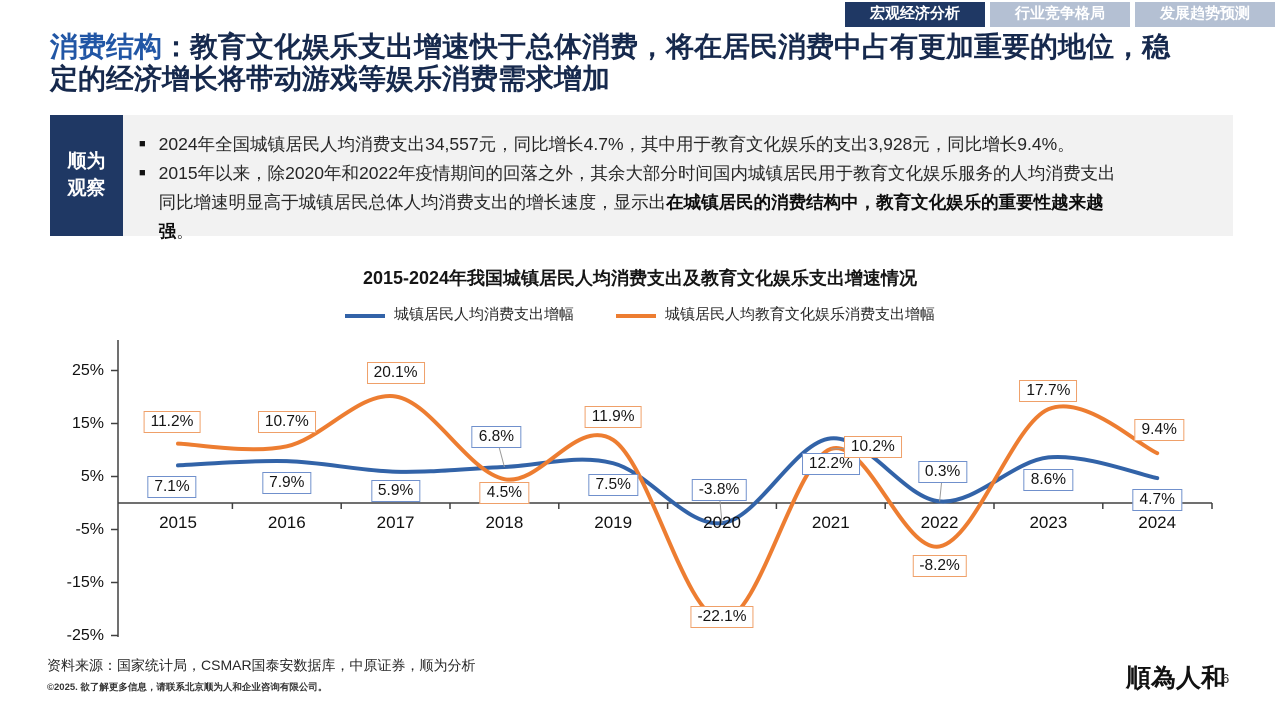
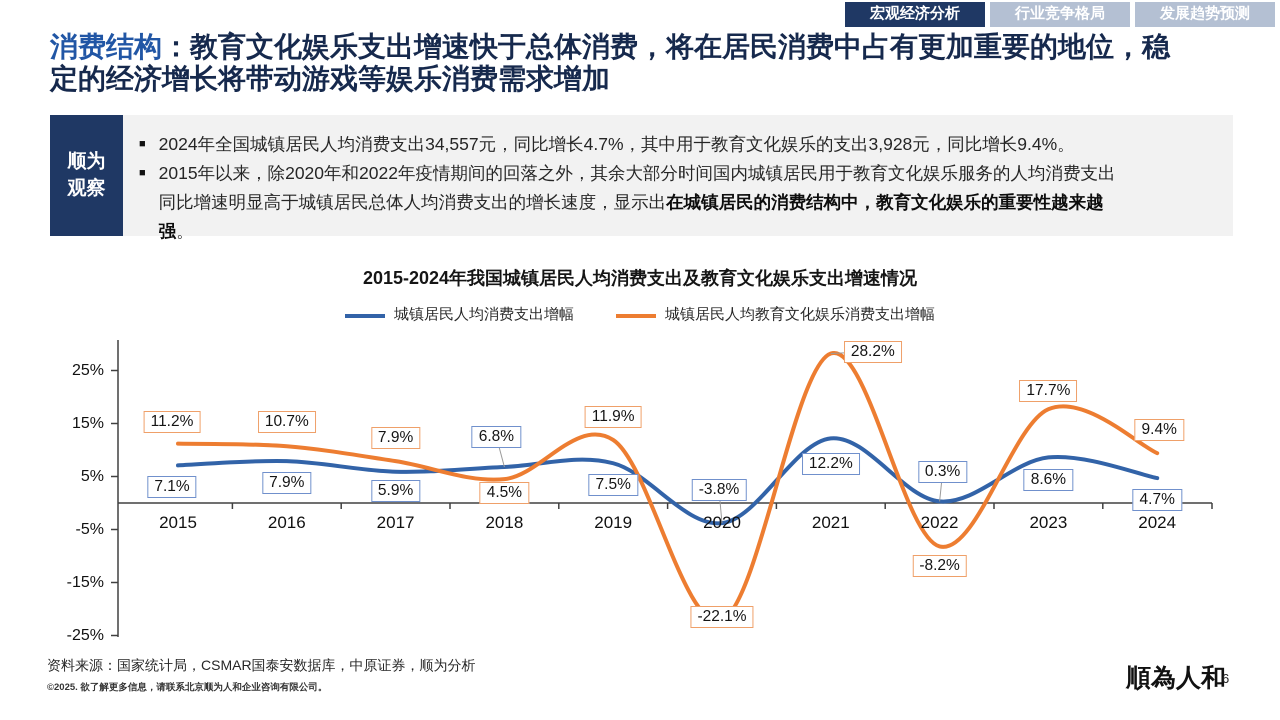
城镇居民人均教育文化娱乐消费支出增幅/2017: 20.1% -> 7.9%
城镇居民人均教育文化娱乐消费支出增幅/2021: 10.2% -> 28.2%
